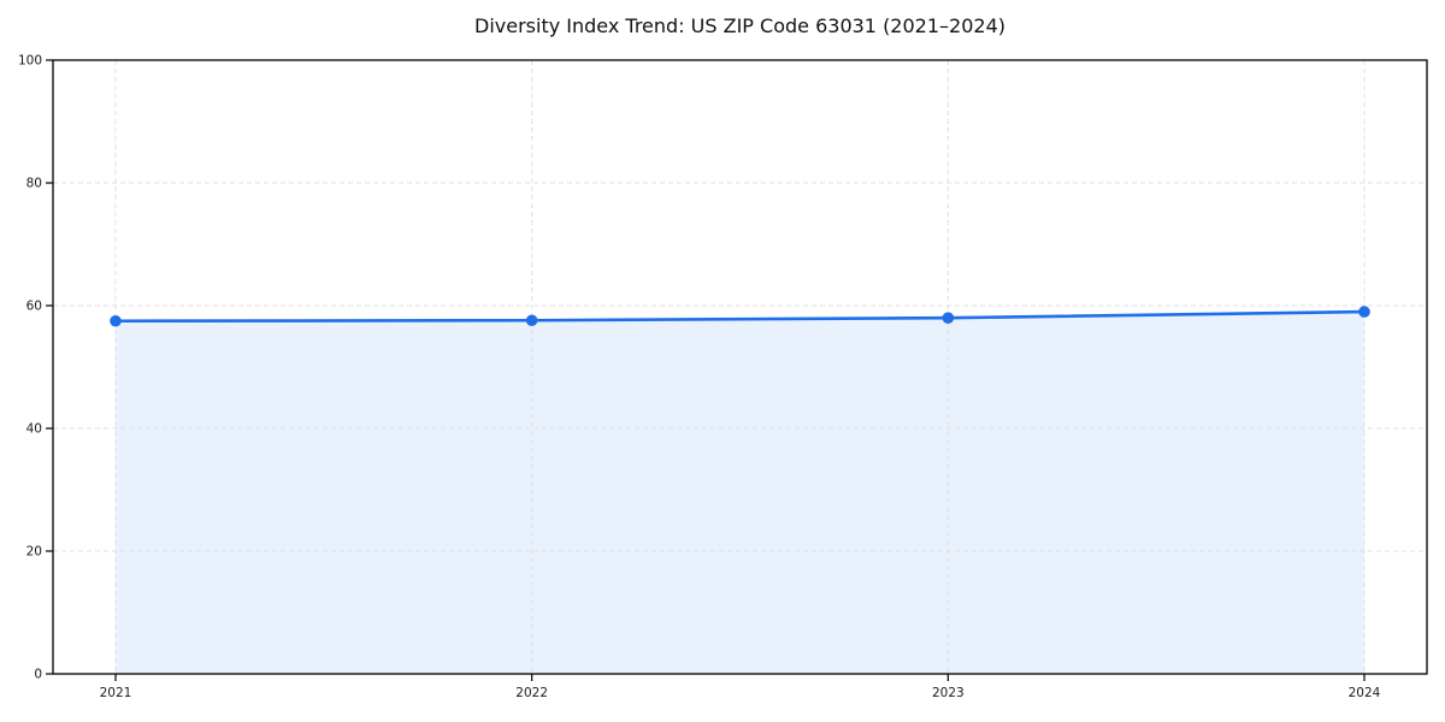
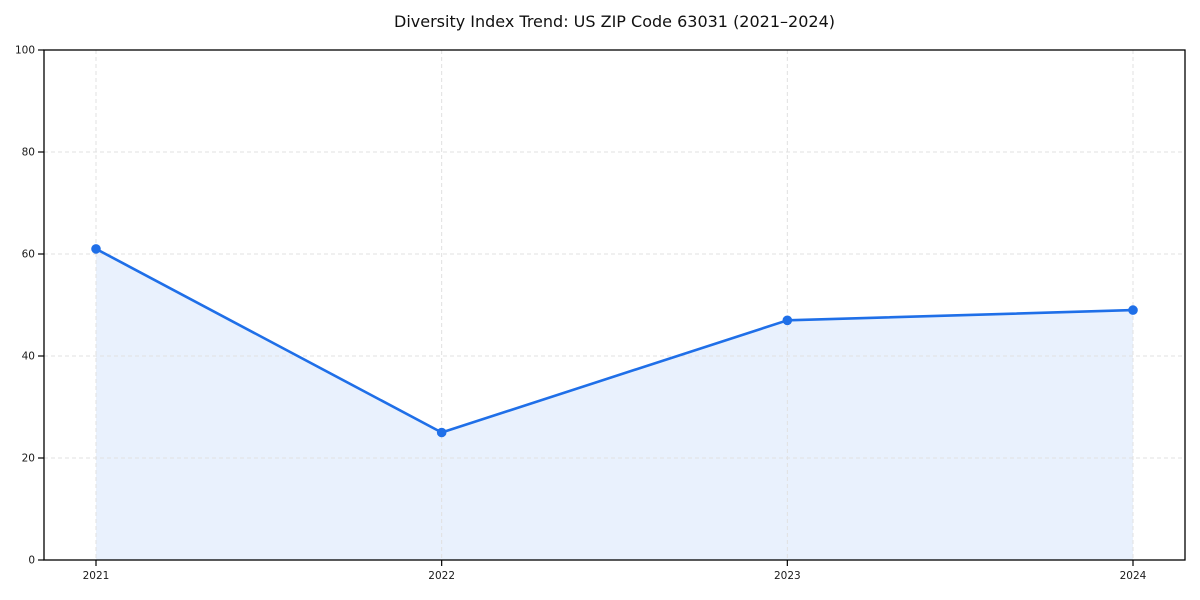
2021: 58 -> 61
2022: 58 -> 25
2023: 58 -> 47
2024: 59 -> 49
